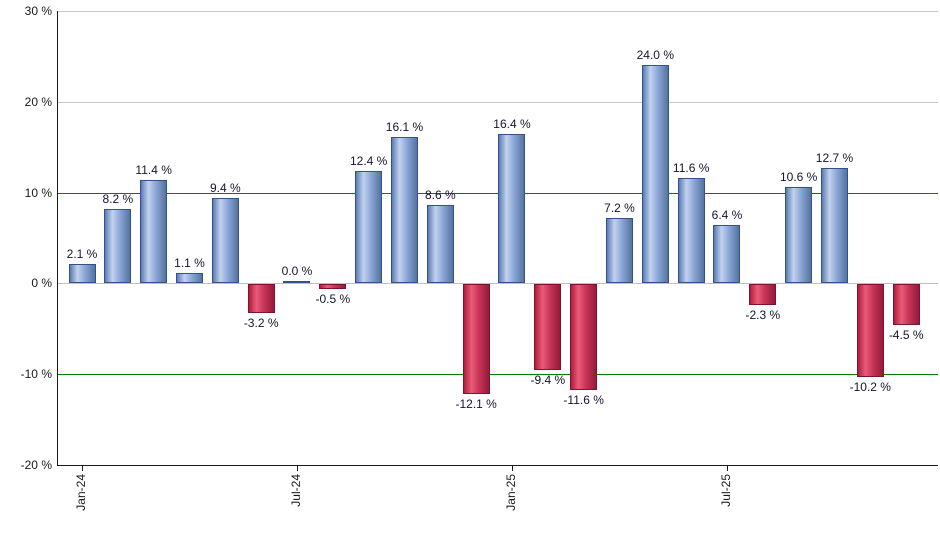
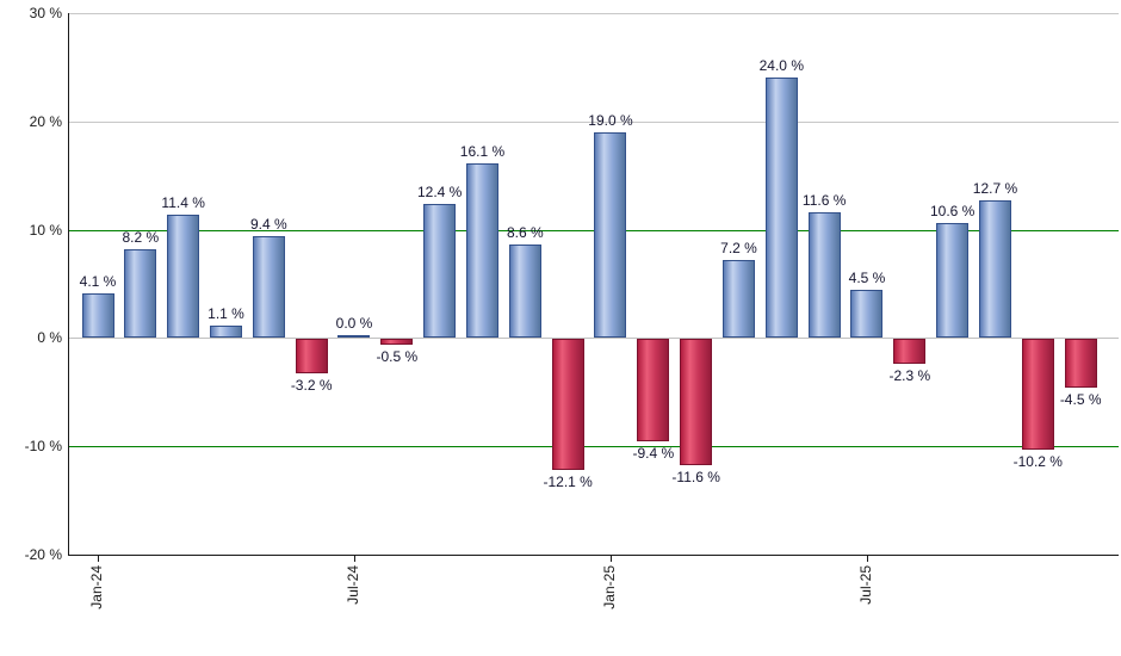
Jan-24: 2.1 -> 4.1
Jan-25: 16.4 -> 19.0
Jul-25: 6.4 -> 4.5
